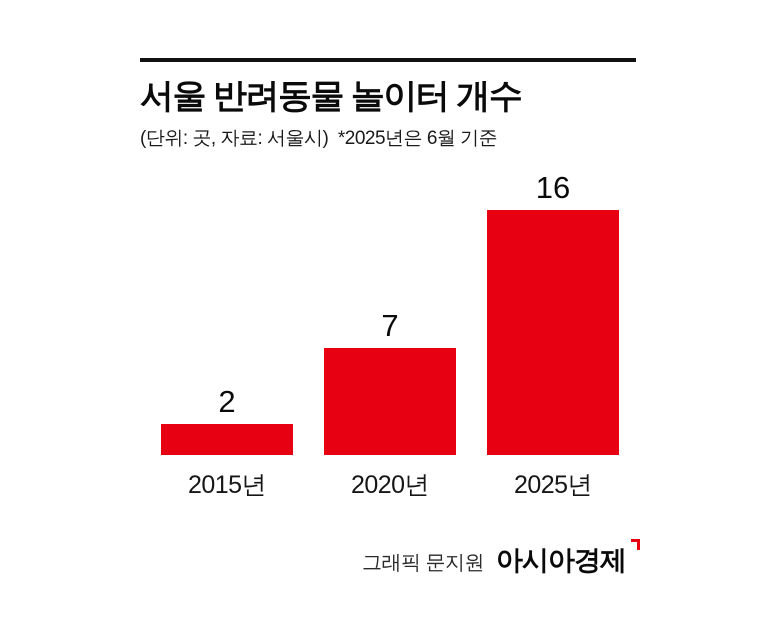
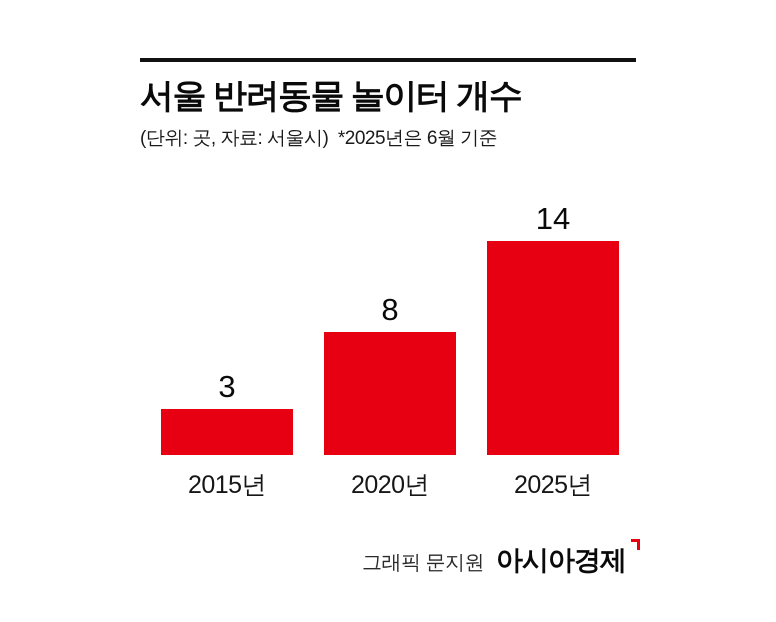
2015년: 2 -> 3
2020년: 7 -> 8
2025년: 16 -> 14
